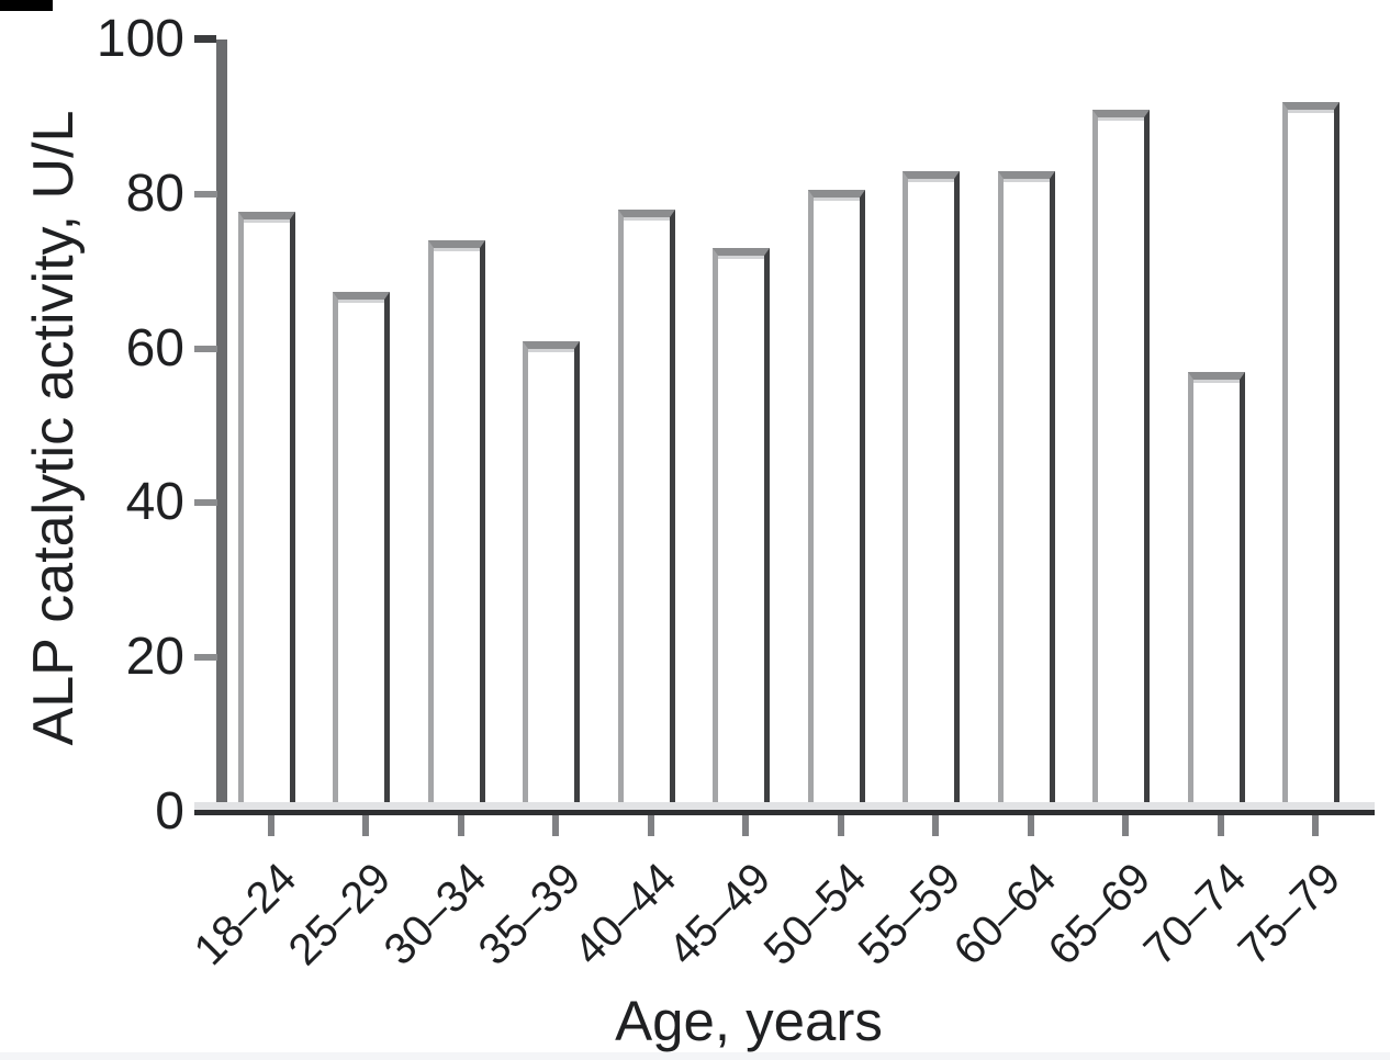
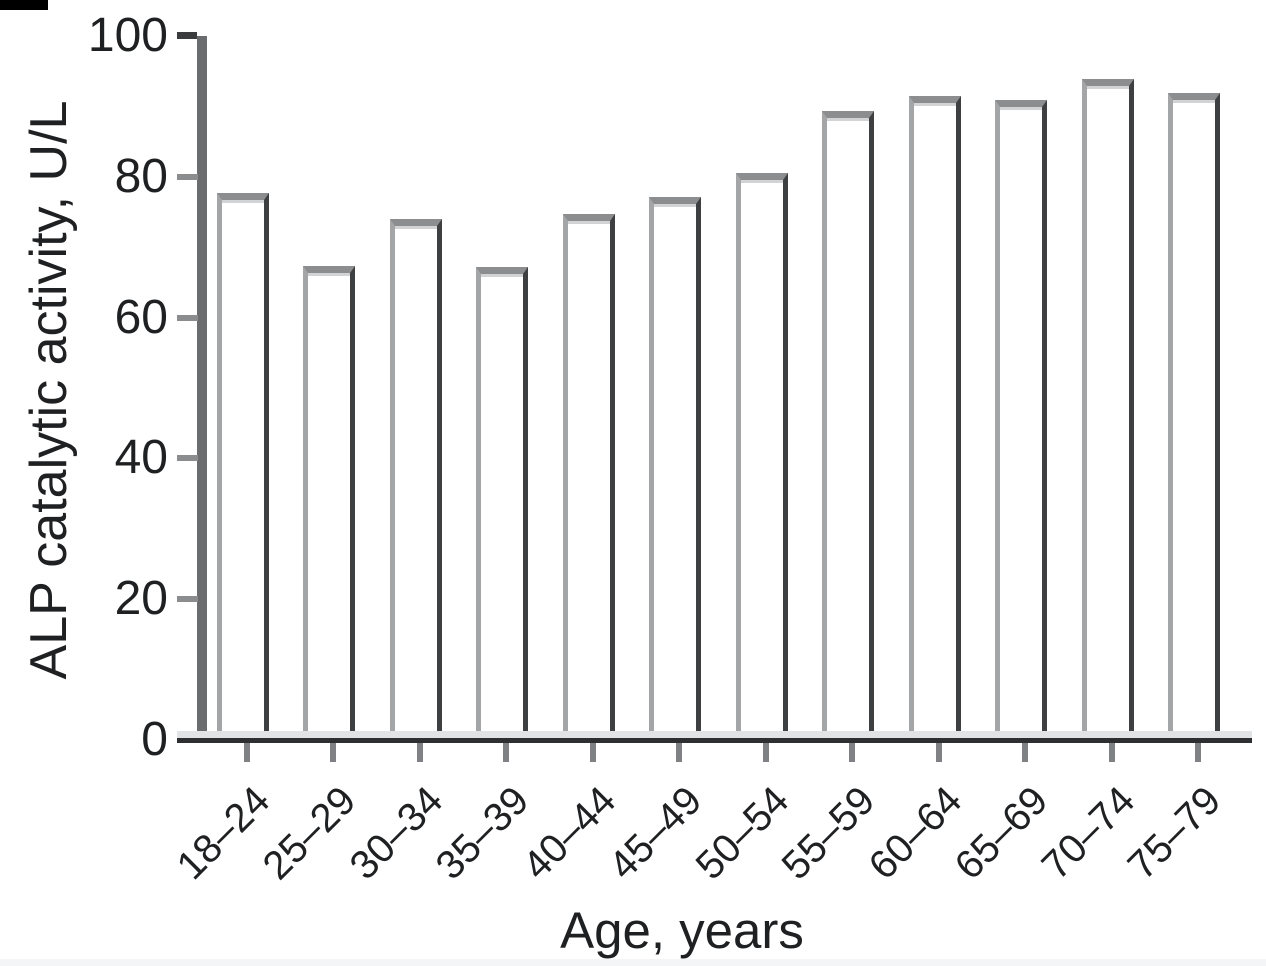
35–39: 61 -> 67
40–44: 78 -> 75
45–49: 73 -> 77
55–59: 83 -> 89
60–64: 83 -> 92
70–74: 57 -> 94
